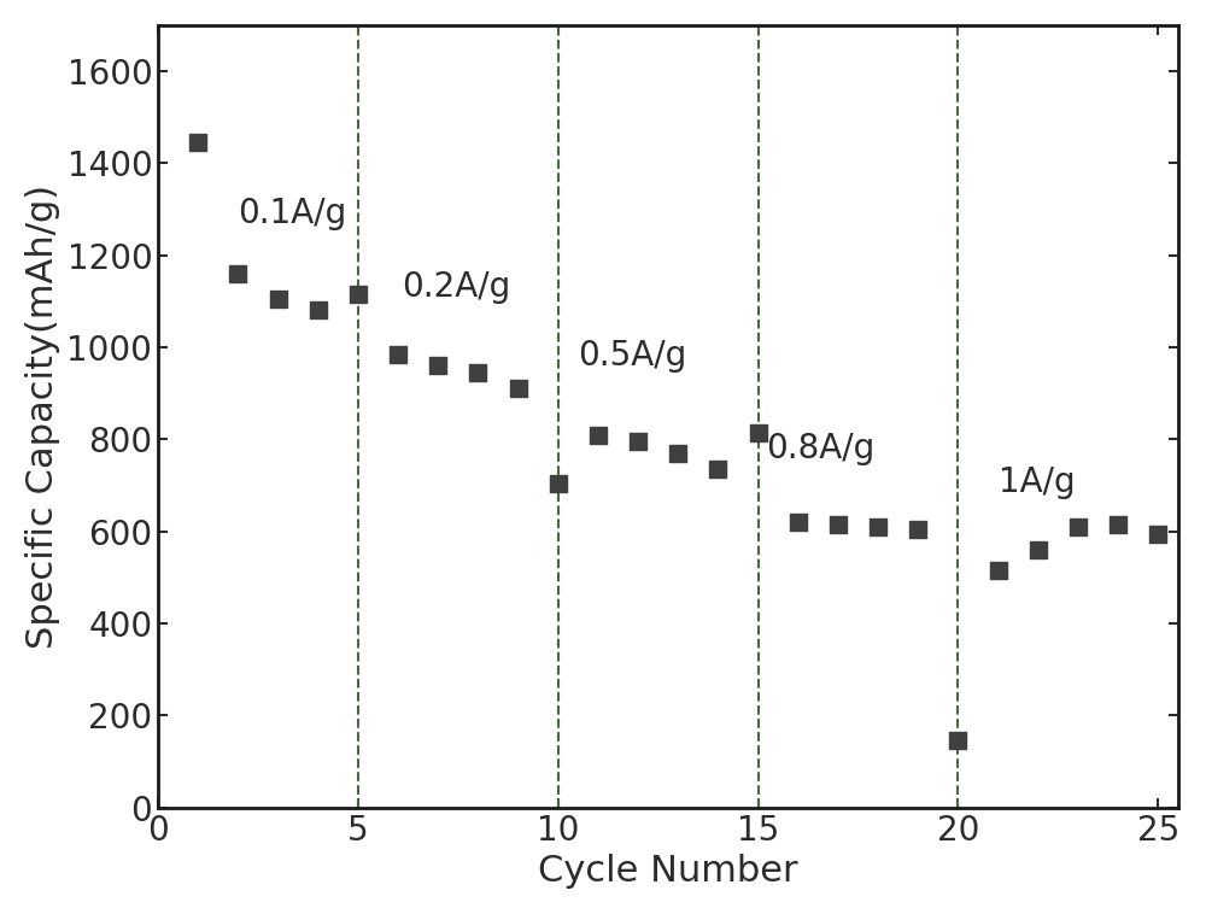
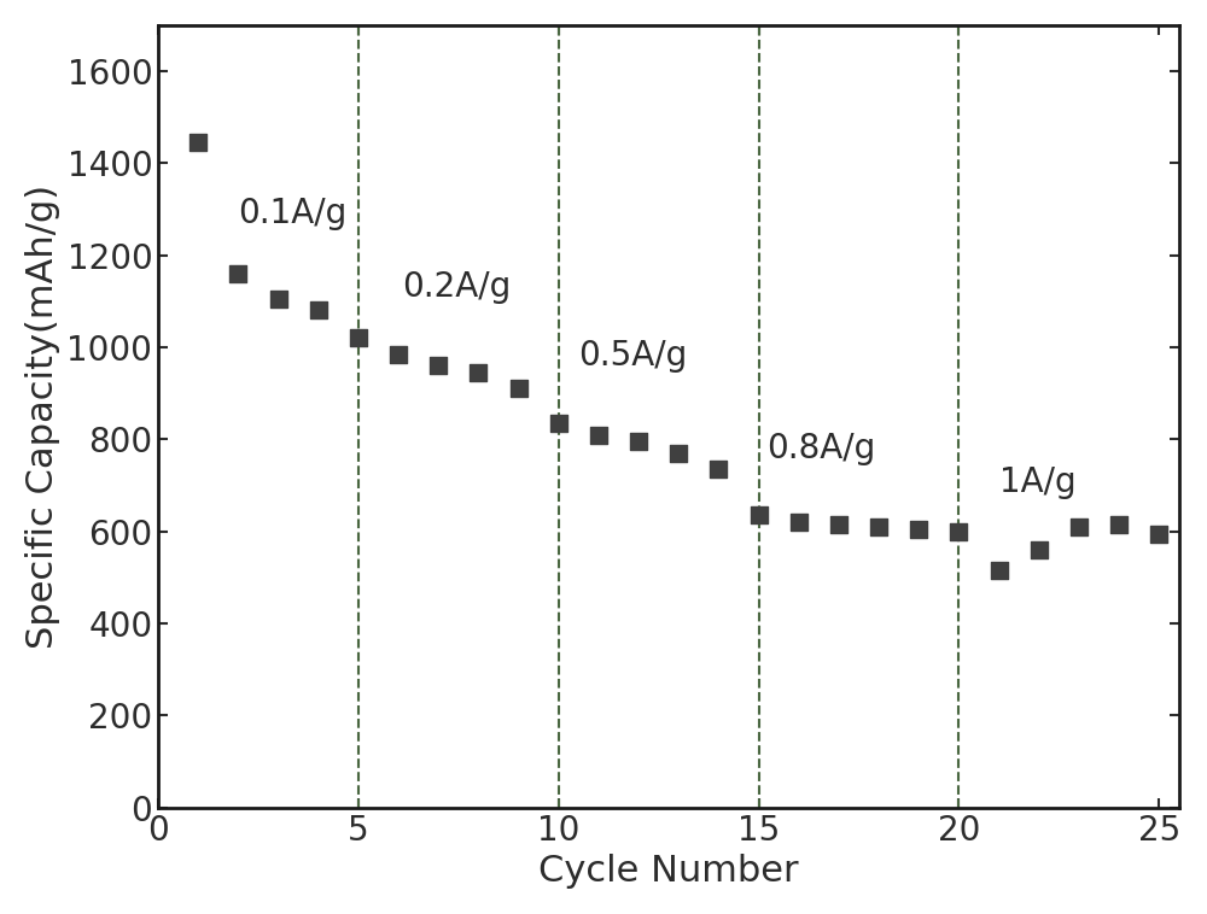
5: 1115 -> 1020
10: 705 -> 835
15: 815 -> 635
20: 145 -> 600
